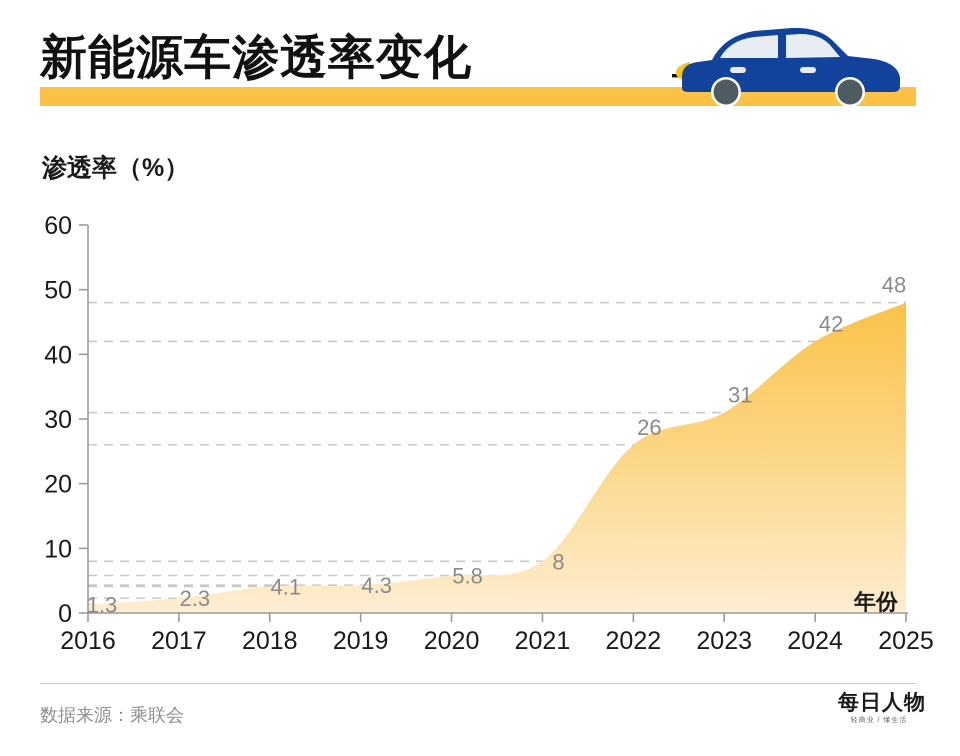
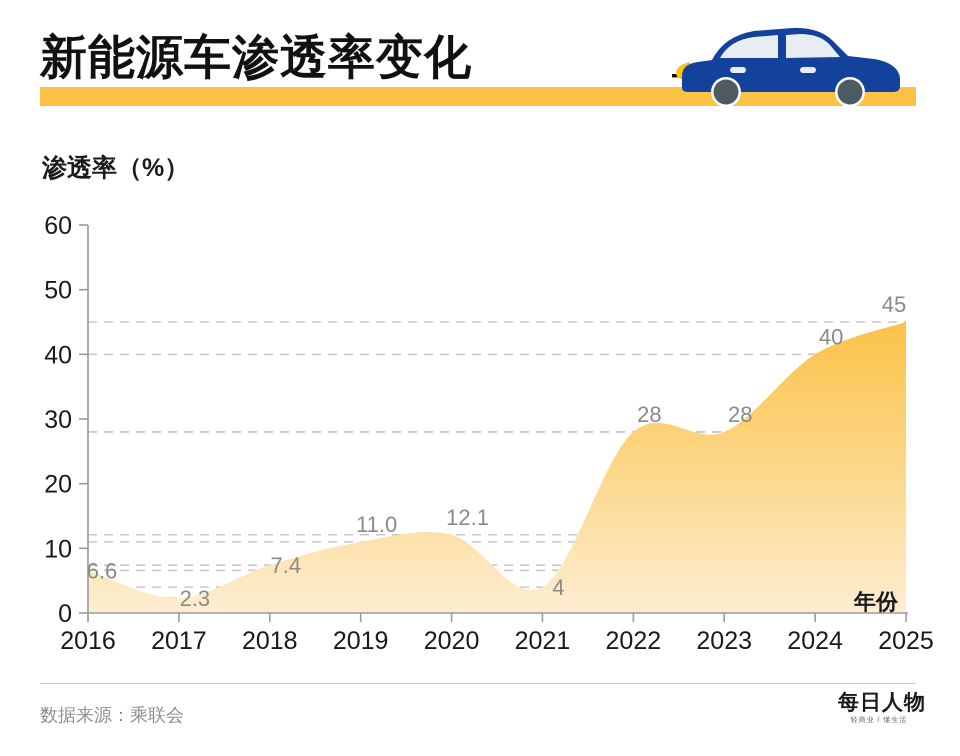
2016: 1.3 -> 6.6
2018: 4.1 -> 7.4
2019: 4.3 -> 11.0
2020: 5.8 -> 12.1
2021: 8 -> 4
2022: 26 -> 28
2023: 31 -> 28
2024: 42 -> 40
2025: 48 -> 45
